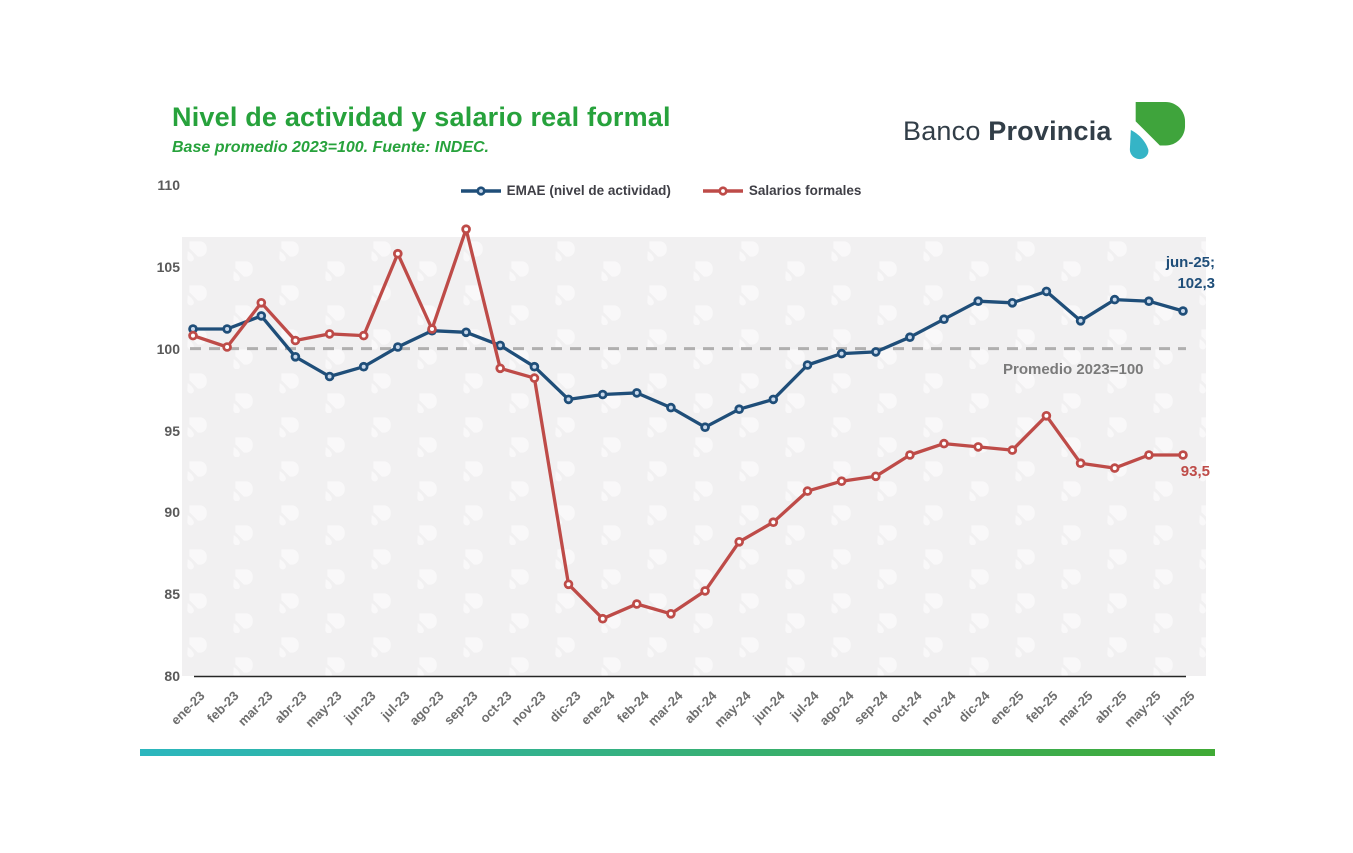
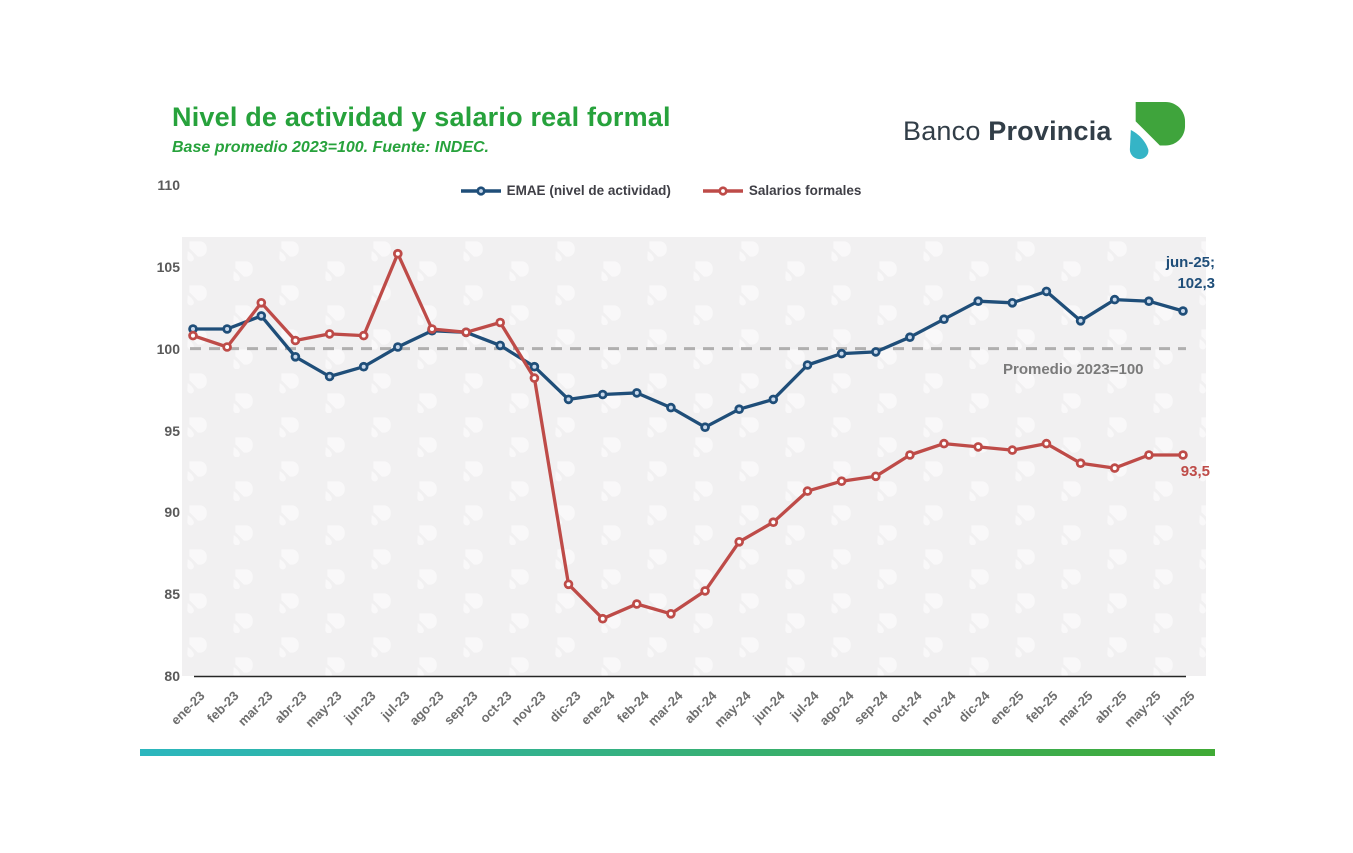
Salarios formales/sep-23: 107.3 -> 101.0
Salarios formales/oct-23: 98.8 -> 101.6
Salarios formales/feb-25: 95.9 -> 94.2
